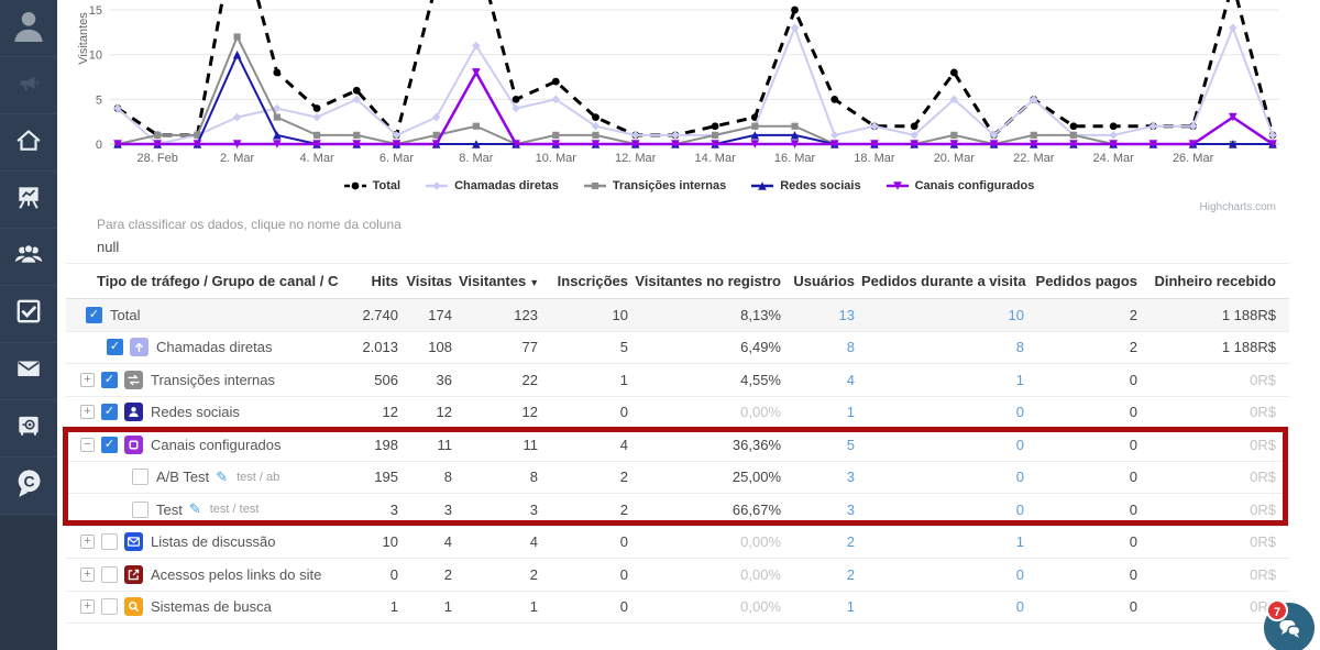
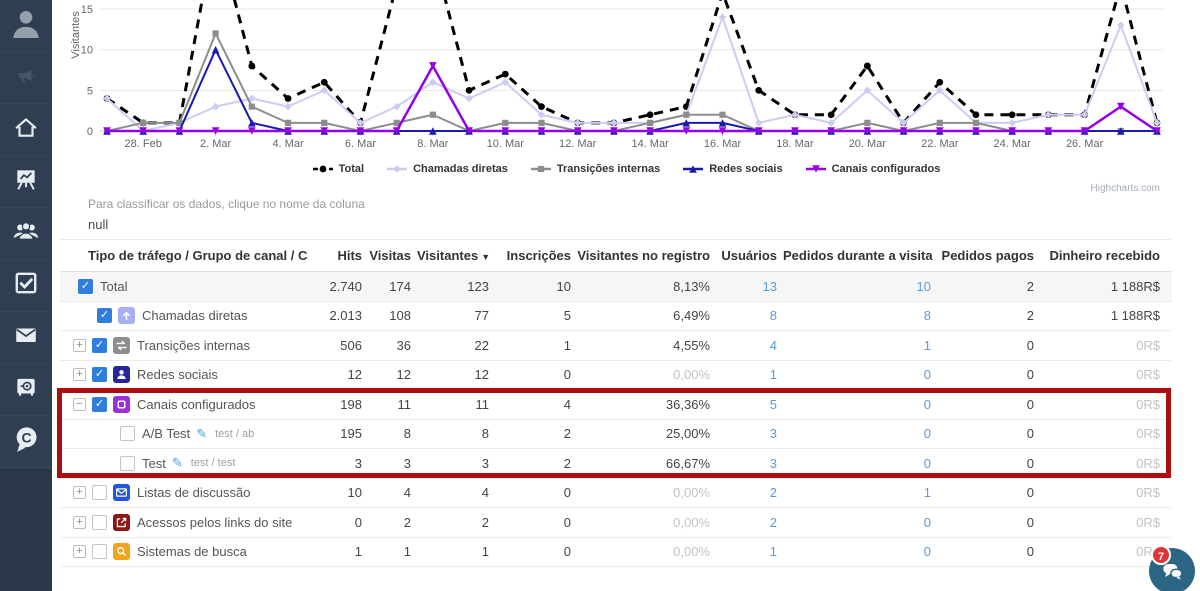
Chamadas diretas/8. Mar: 11 -> 6
Chamadas diretas/10. Mar: 5 -> 6
Total/16. Mar: 15 -> 17
Chamadas diretas/16. Mar: 13 -> 14
Total/22. Mar: 5 -> 6
